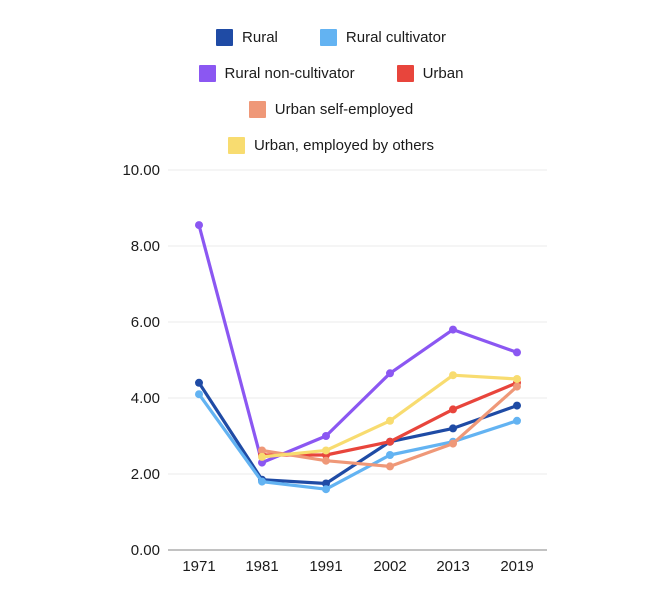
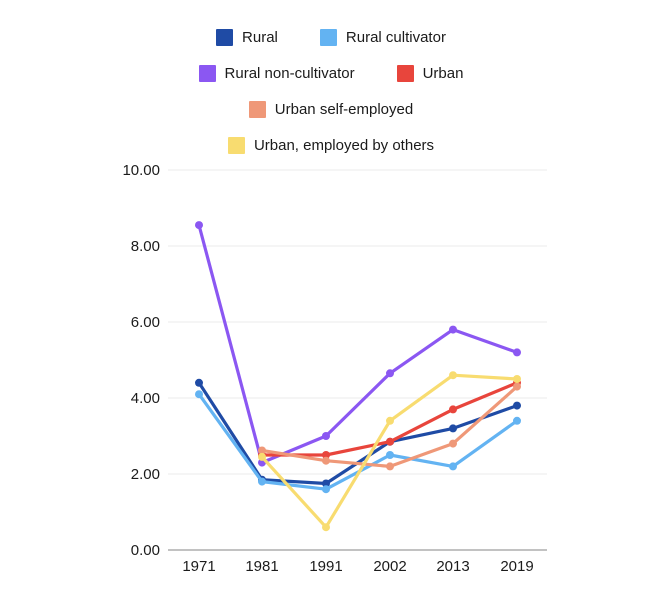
Urban, employed by others/1991: 2.6 -> 0.6
Rural cultivator/2013: 2.9 -> 2.2
